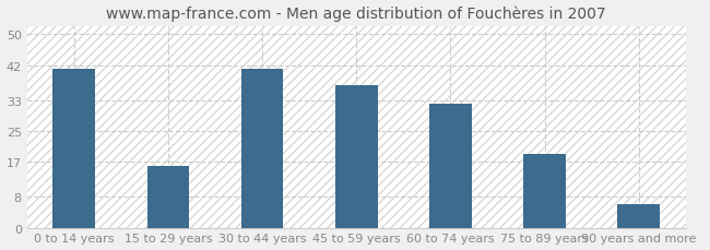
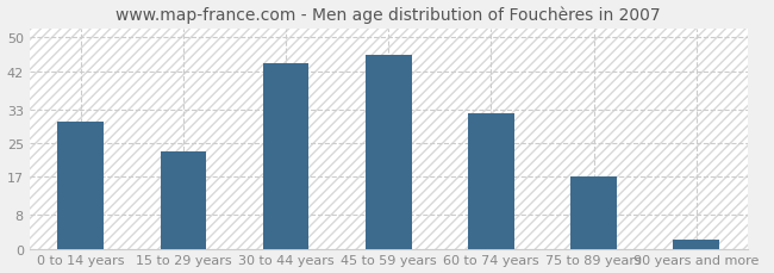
0 to 14 years: 41 -> 30
15 to 29 years: 16 -> 23
30 to 44 years: 41 -> 44
45 to 59 years: 37 -> 46
75 to 89 years: 19 -> 17
90 years and more: 6 -> 2
